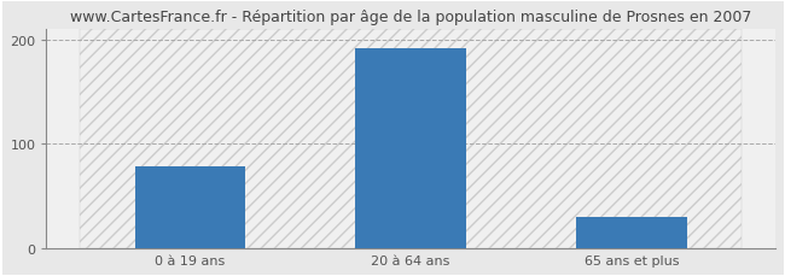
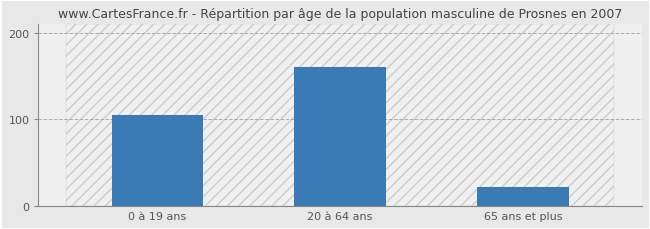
0 à 19 ans: 78 -> 105
20 à 64 ans: 192 -> 160
65 ans et plus: 30 -> 22
